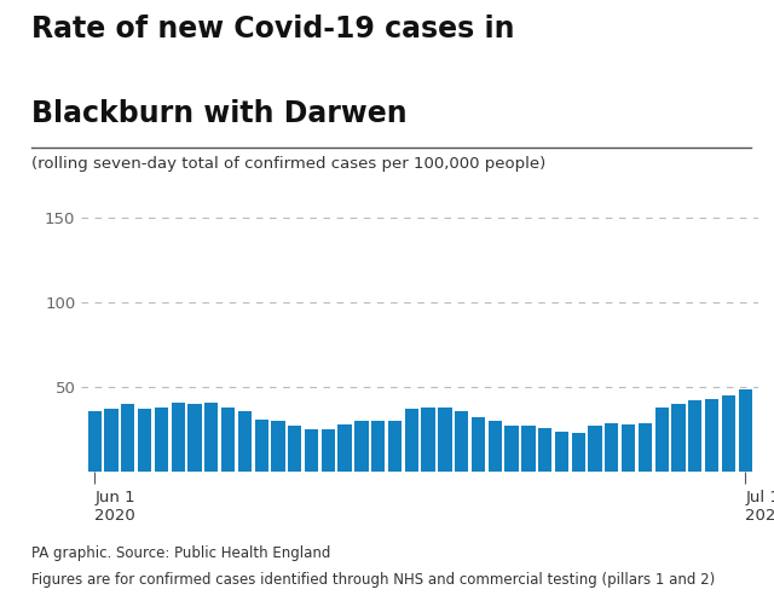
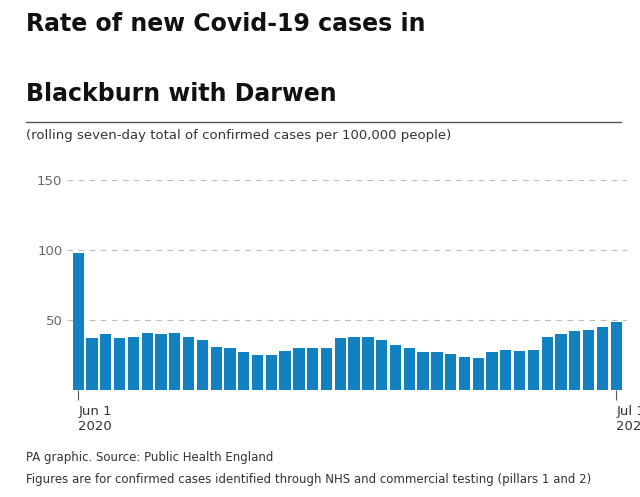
Jun 1 2020: 36 -> 98
